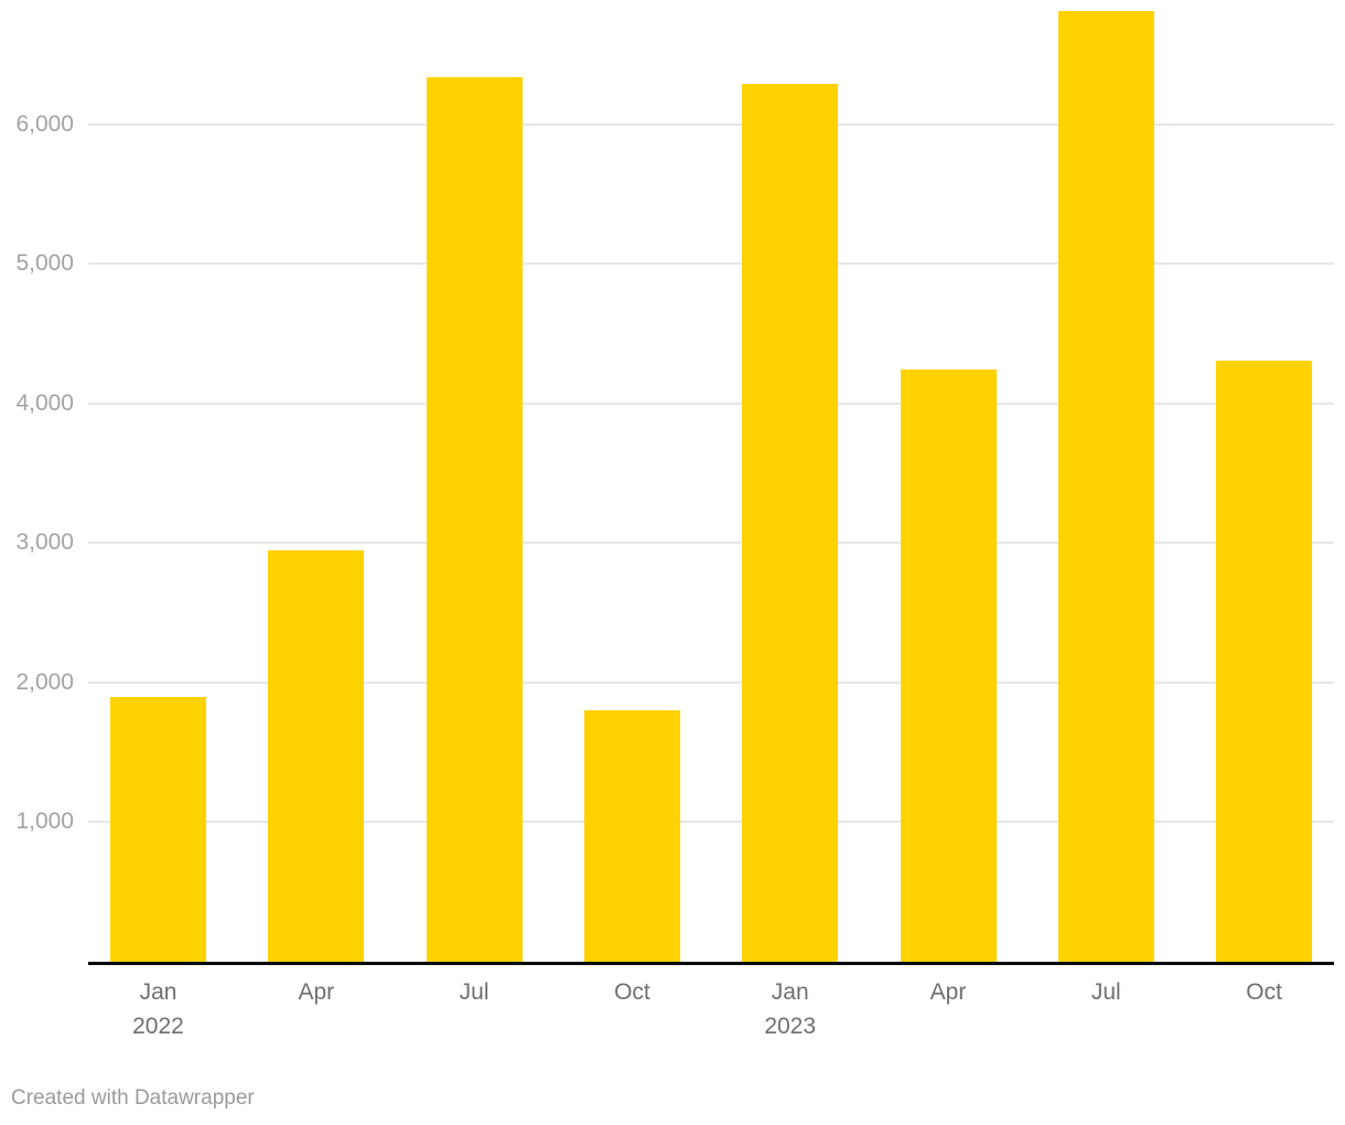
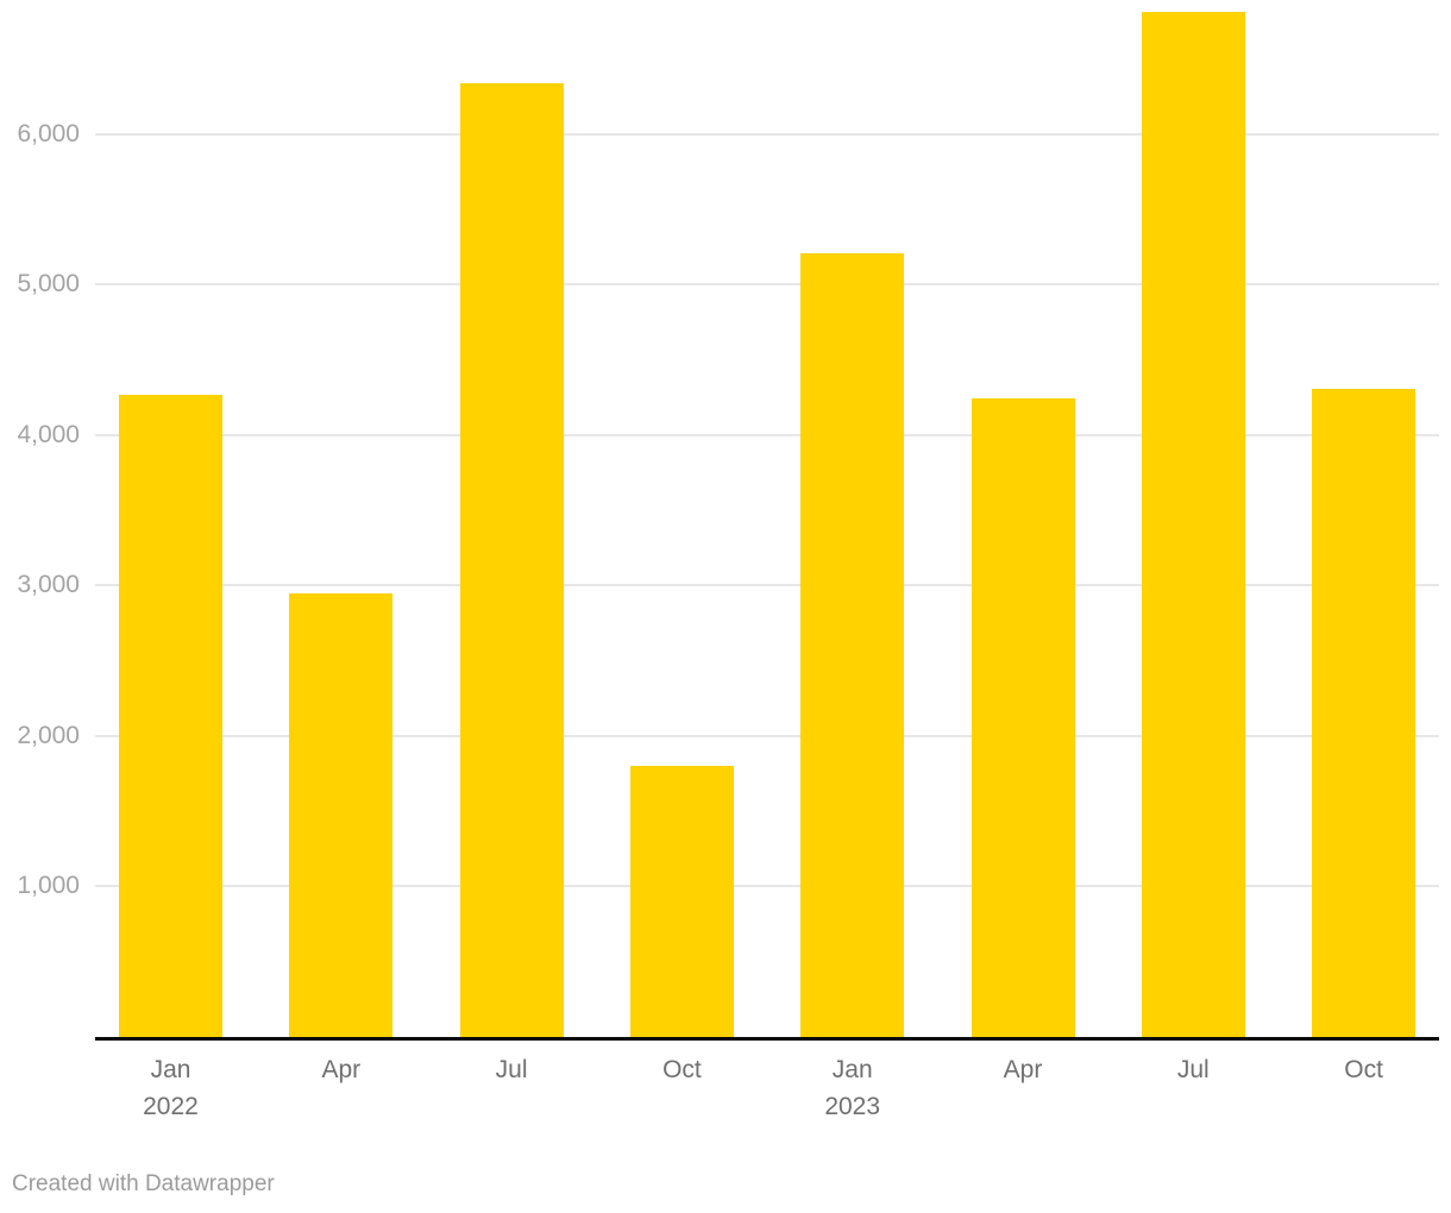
Jan 2022: 1900 -> 4270
Jan 2023: 6290 -> 5210
